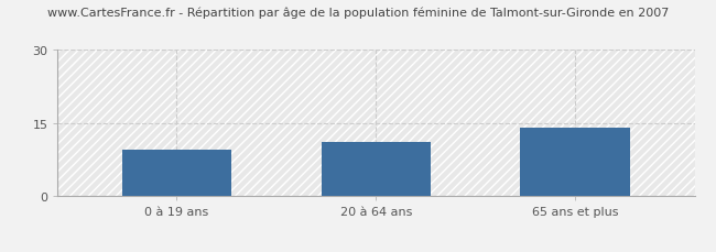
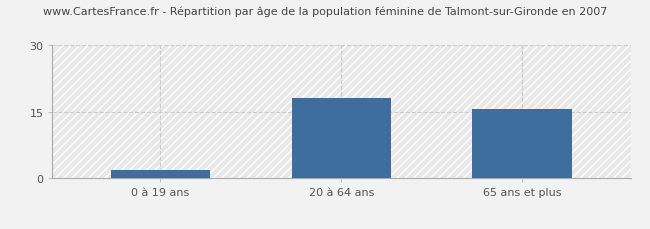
0 à 19 ans: 9.5 -> 2.0
20 à 64 ans: 11.0 -> 18.0
65 ans et plus: 14.0 -> 15.5
